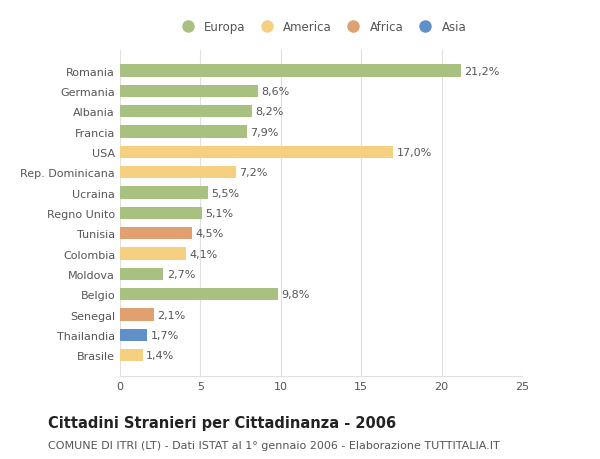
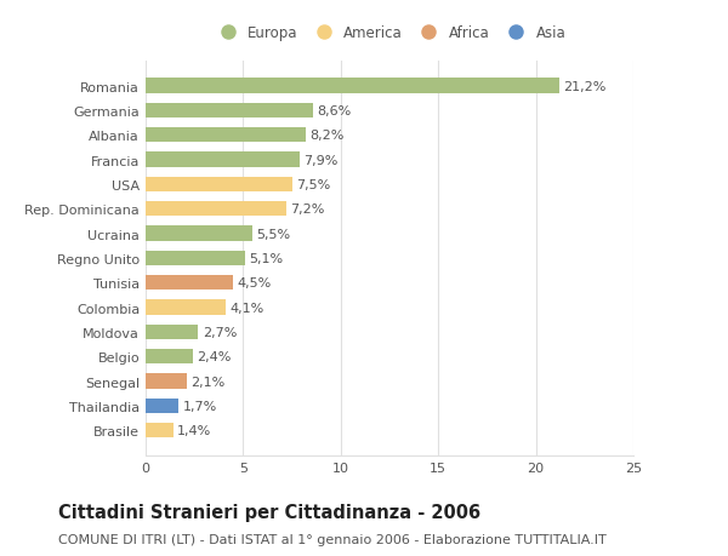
USA: 17,0% -> 7,5%
Belgio: 9,8% -> 2,4%
